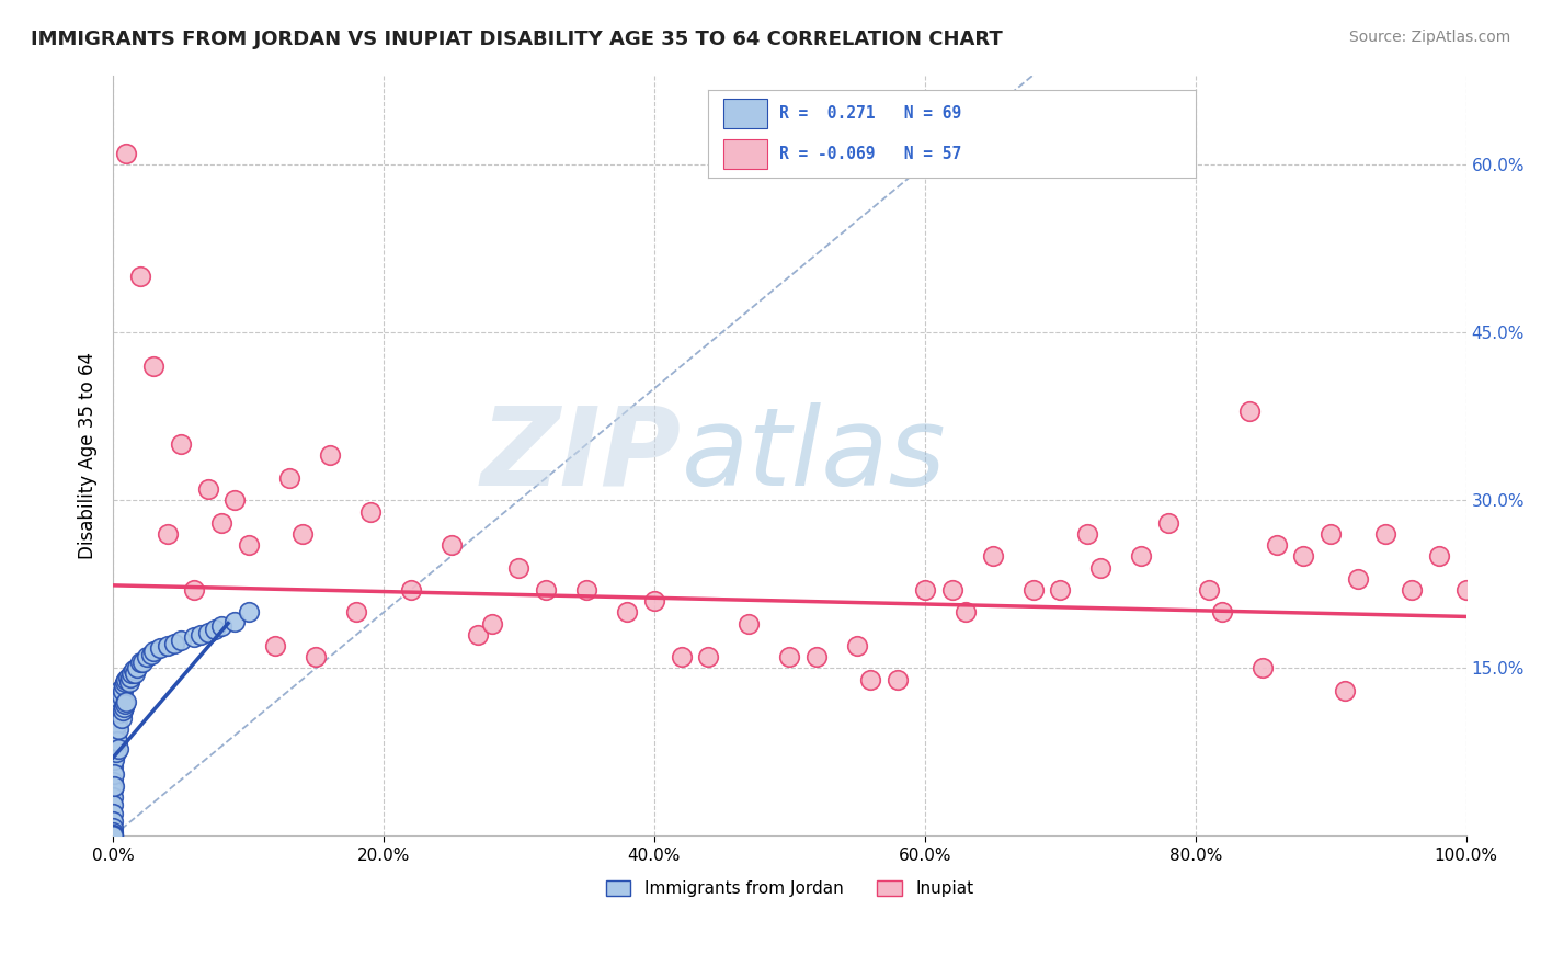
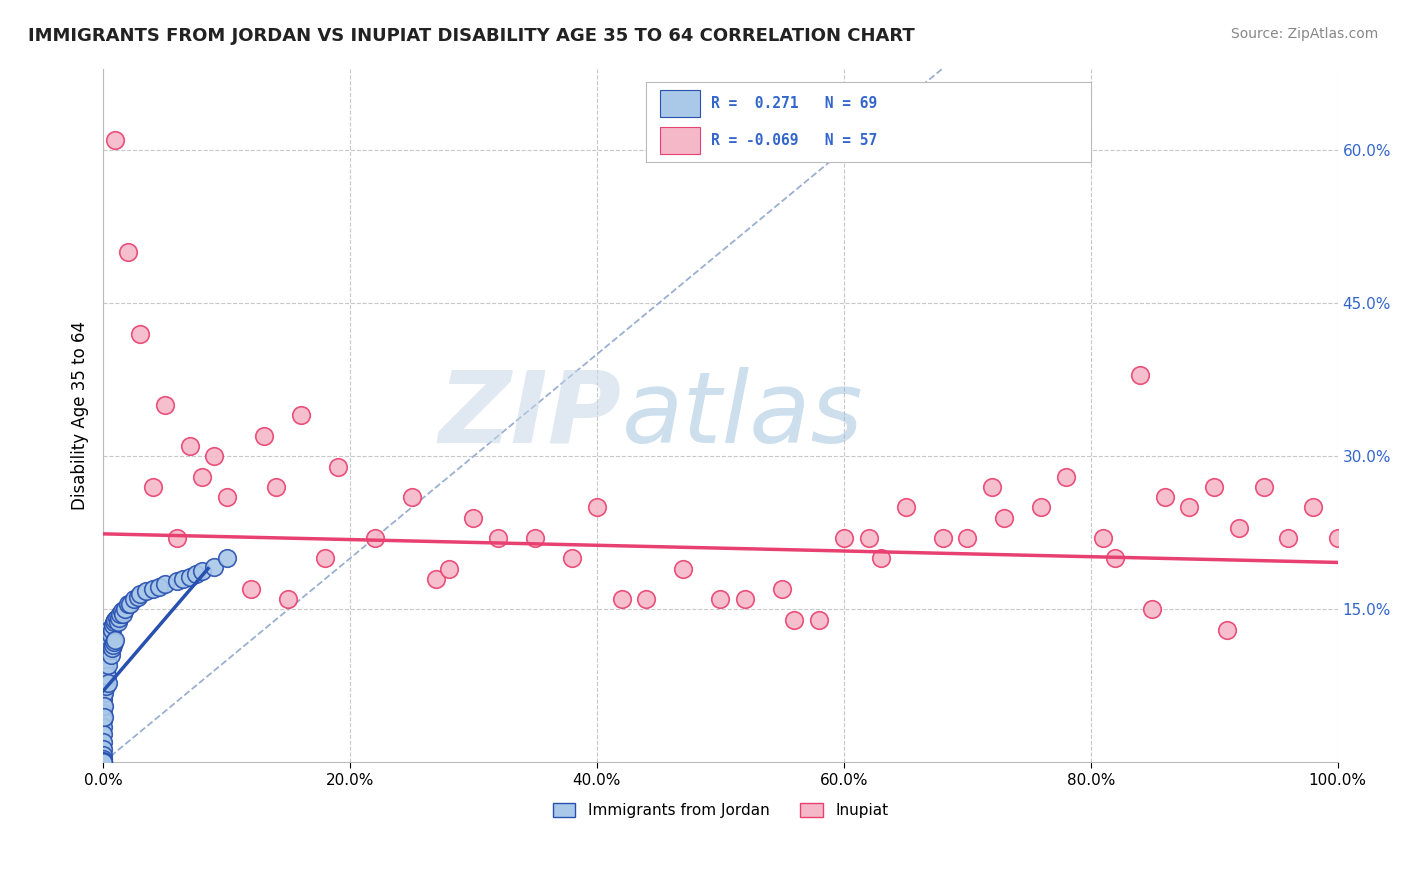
Inupiat/40.0%: 21% -> 25%
